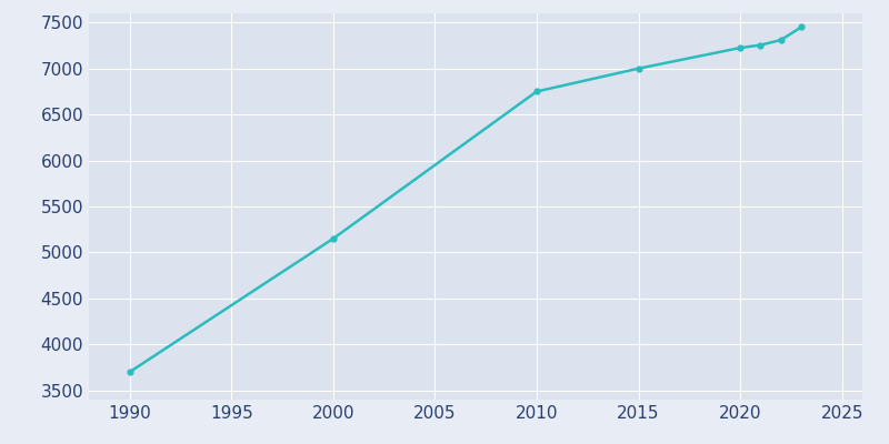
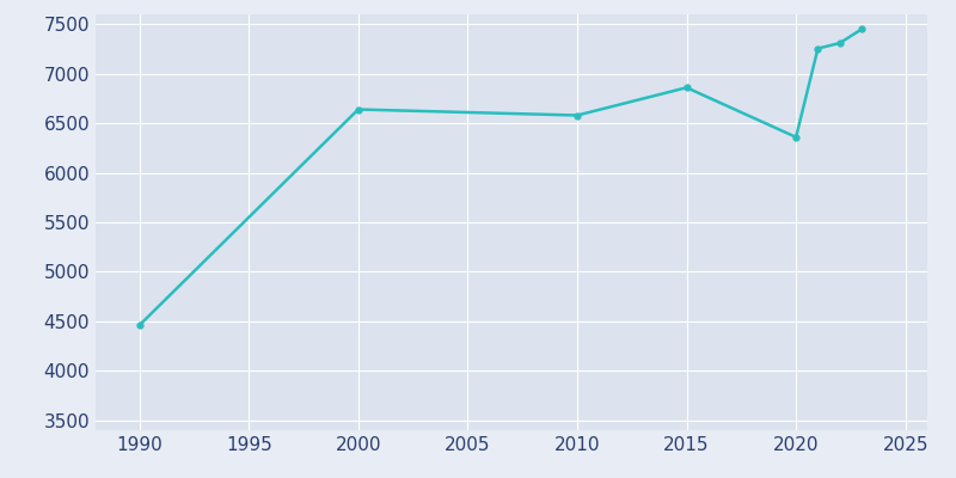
1990: 3700 -> 4460
2000: 5150 -> 6640
2010: 6750 -> 6580
2015: 7000 -> 6860
2020: 7220 -> 6360
